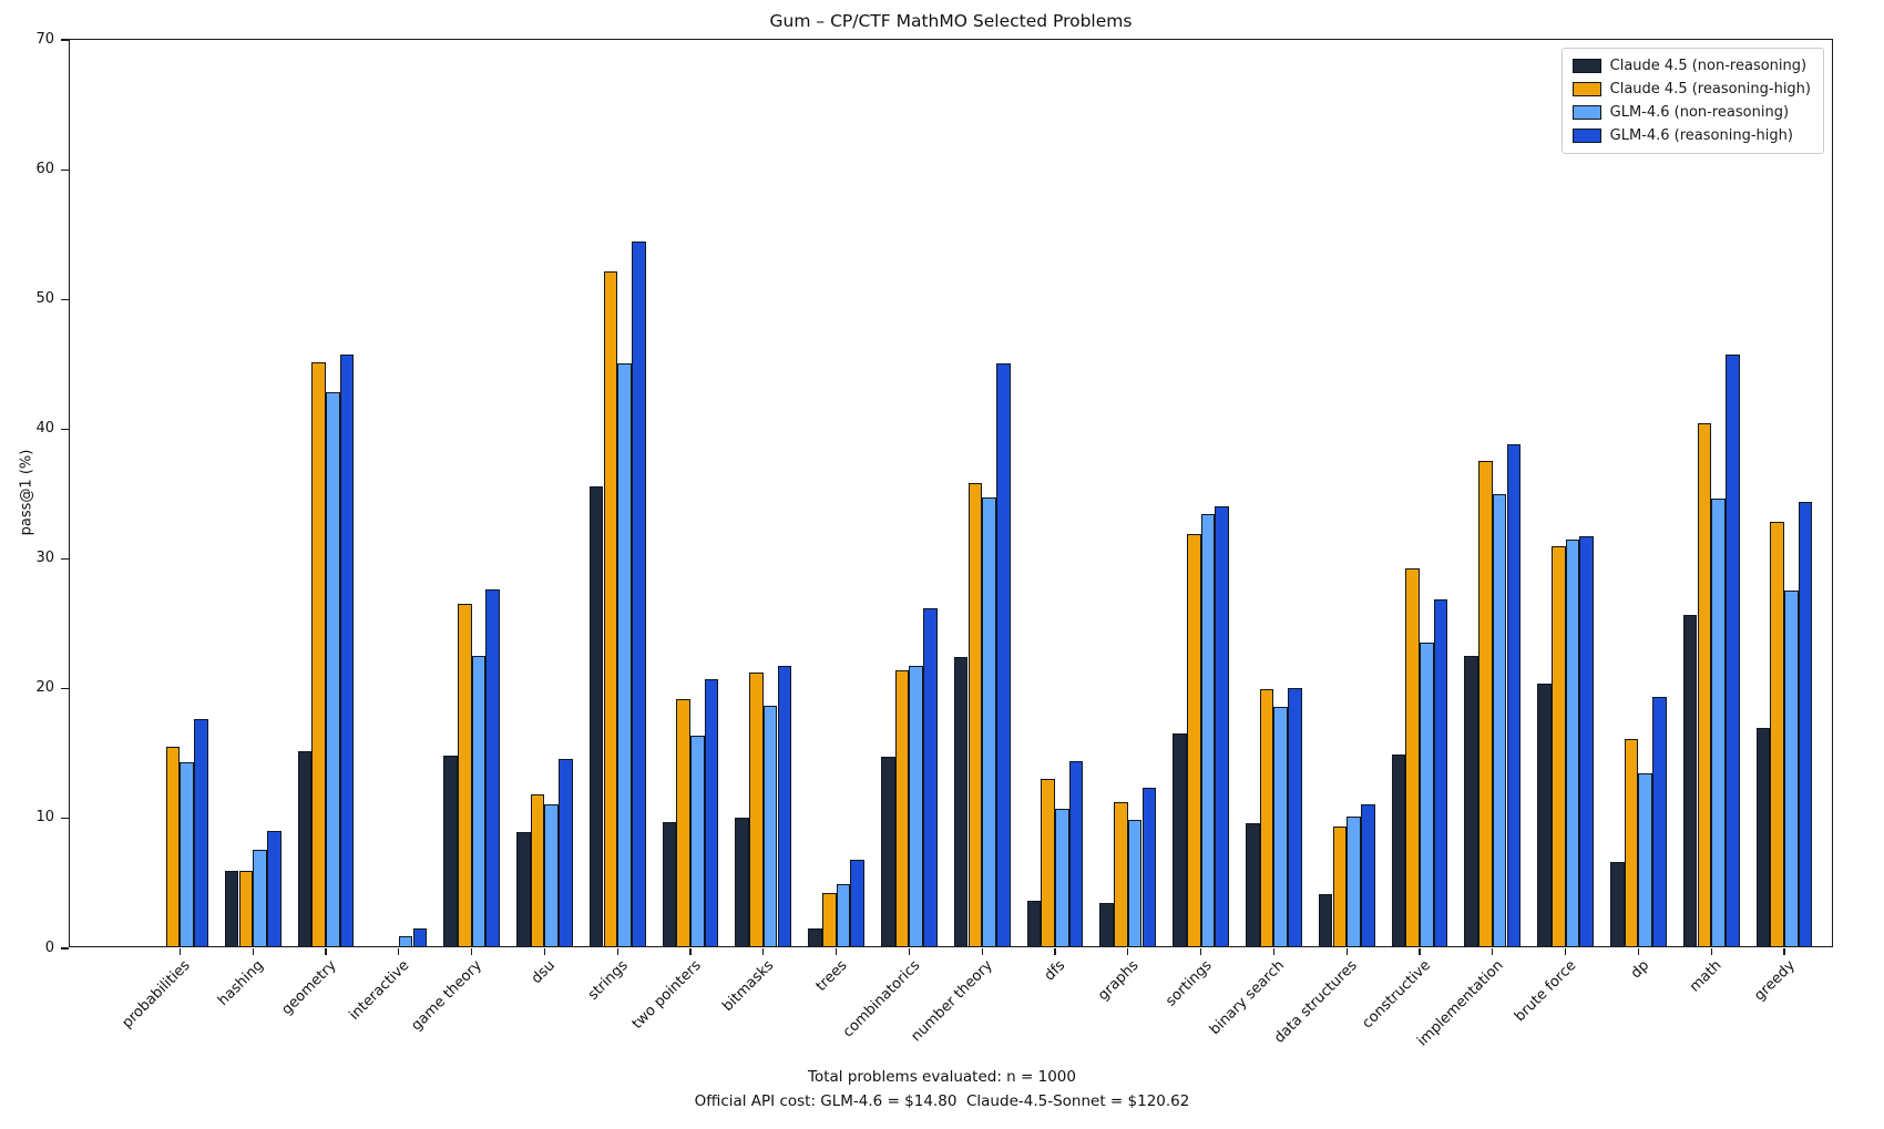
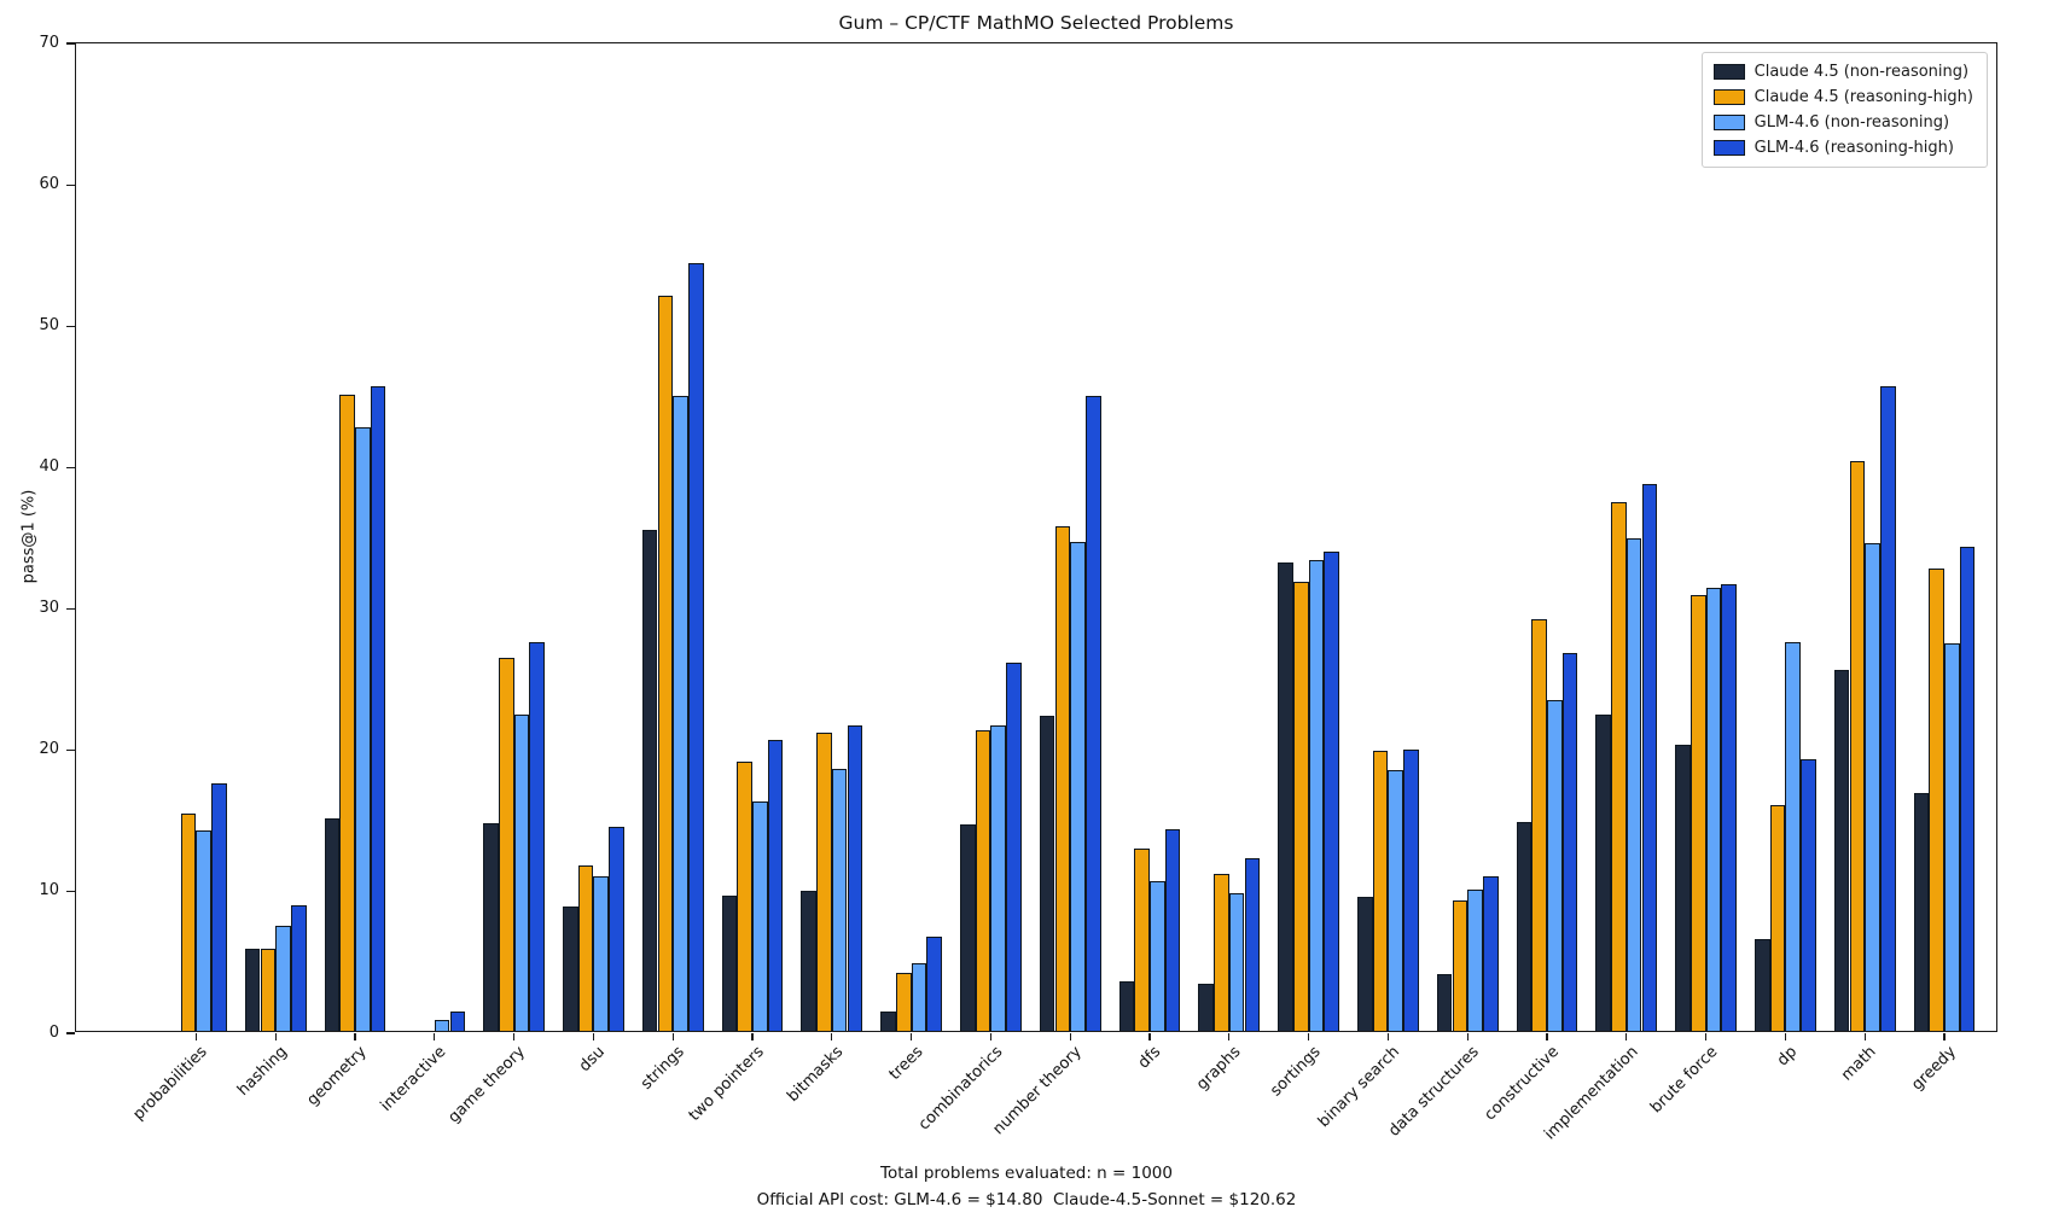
Claude 4.5 (non-reasoning)/sortings: 16.4 -> 33.1
GLM-4.6 (non-reasoning)/dp: 13.3 -> 27.5
